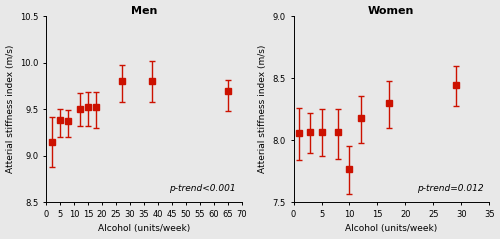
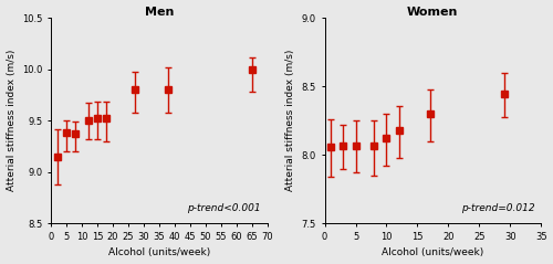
Men/65: 9.70 -> 10.00
Women/10: 7.77 -> 8.12
